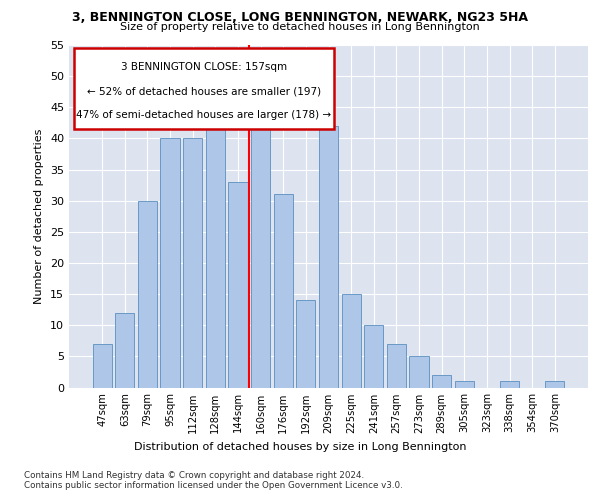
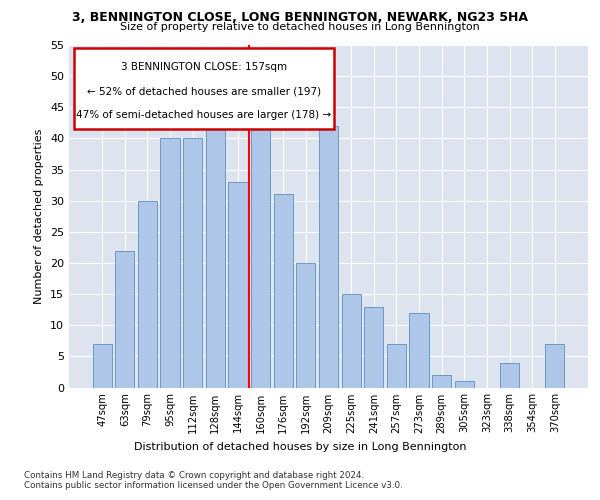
63sqm: 12 -> 22
192sqm: 14 -> 20
241sqm: 10 -> 13
273sqm: 5 -> 12
338sqm: 1 -> 4
370sqm: 1 -> 7
